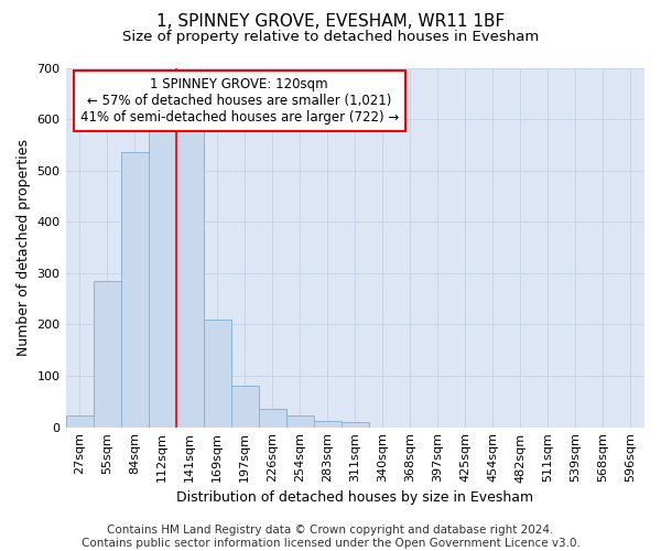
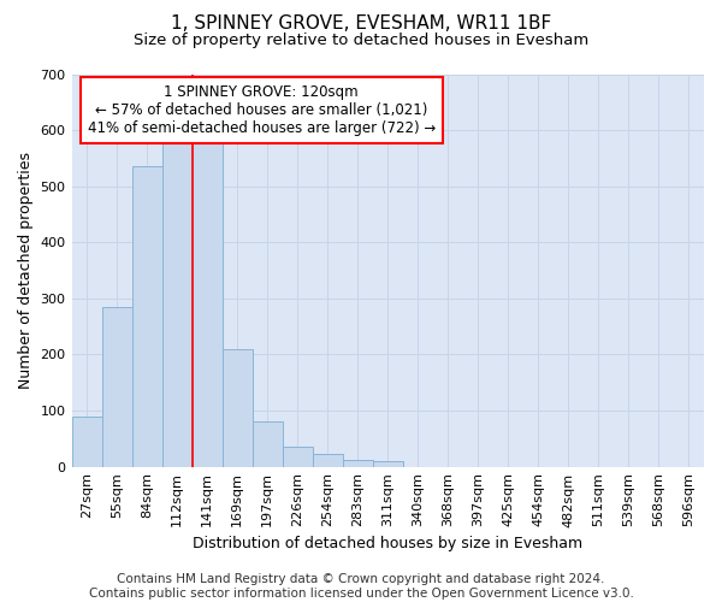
27sqm: 22 -> 90
